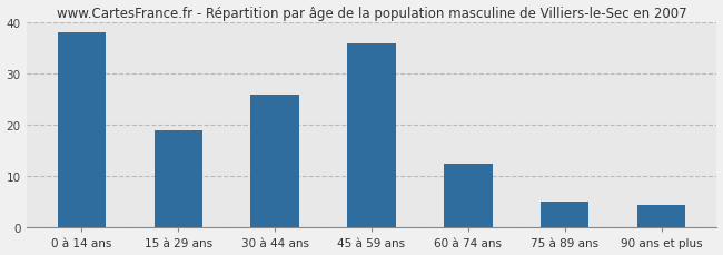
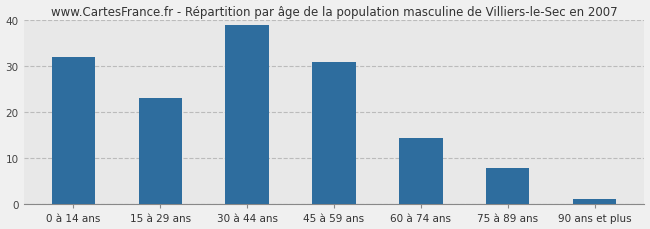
0 à 14 ans: 38.0 -> 32.0
15 à 29 ans: 19.0 -> 23.0
30 à 44 ans: 26.0 -> 39.0
45 à 59 ans: 36.0 -> 31.0
60 à 74 ans: 12.5 -> 14.5
75 à 89 ans: 5.0 -> 8.0
90 ans et plus: 4.5 -> 1.2
